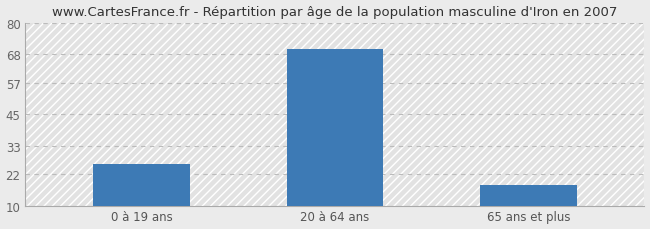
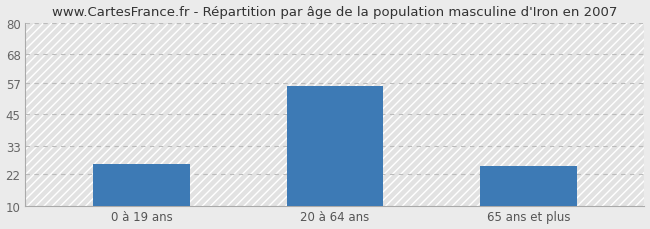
20 à 64 ans: 70 -> 56
65 ans et plus: 18 -> 25
